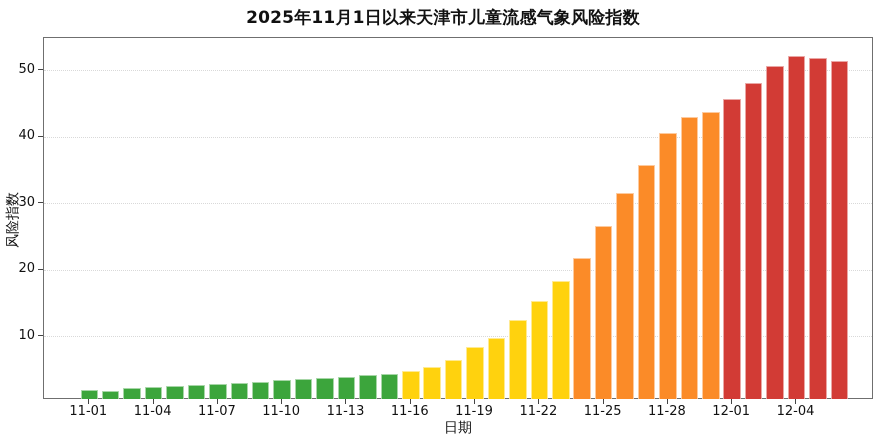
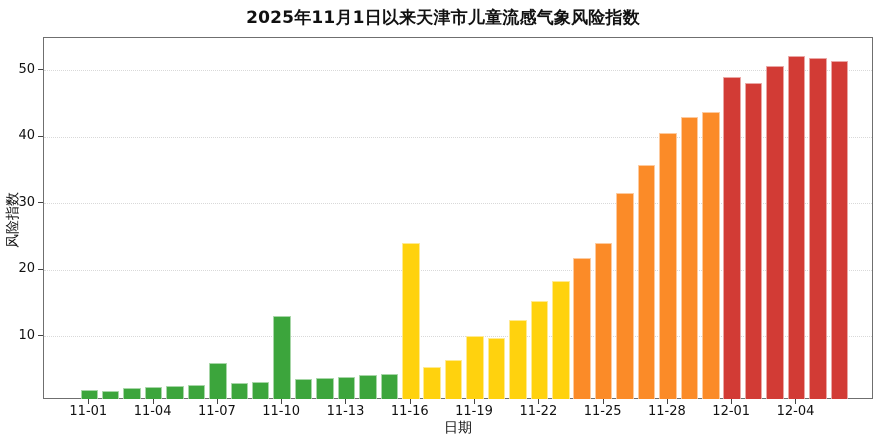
11-07: 3 -> 6
11-10: 3 -> 13
11-16: 5 -> 24
11-19: 8 -> 10
11-25: 26 -> 24
12-01: 46 -> 49
